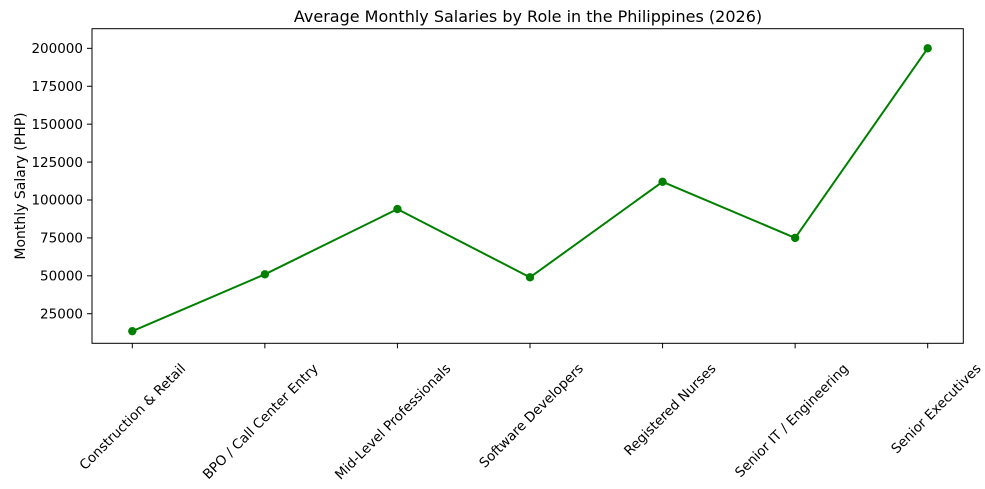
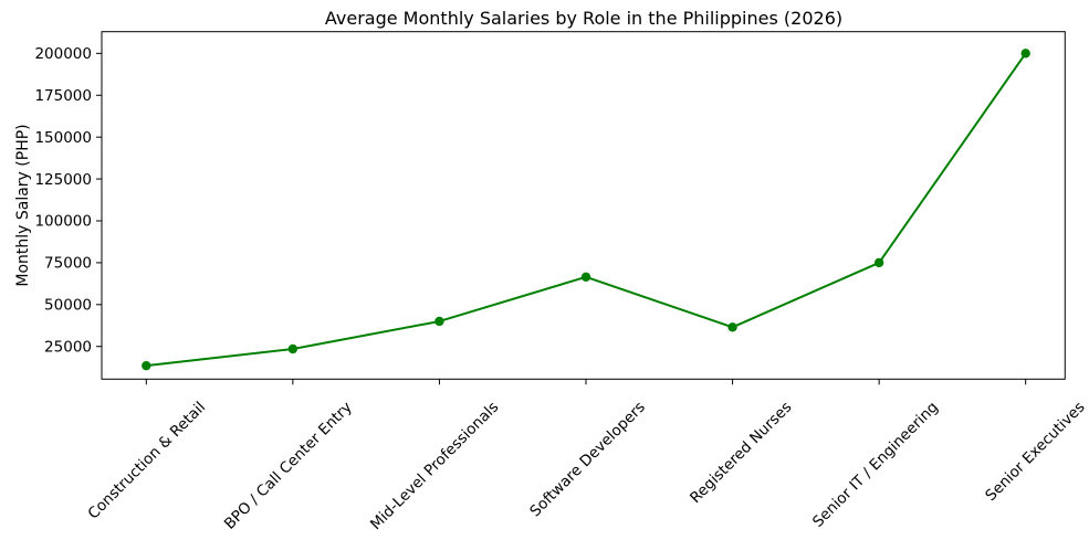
BPO / Call Center Entry: 51000 -> 24000
Mid-Level Professionals: 94000 -> 40000
Software Developers: 49000 -> 66000
Registered Nurses: 112000 -> 36000
